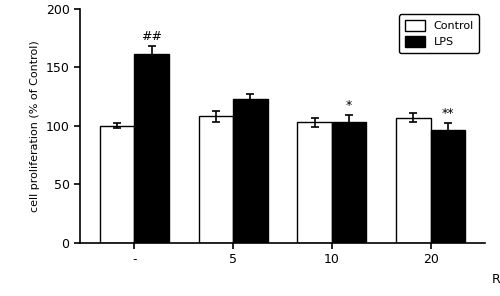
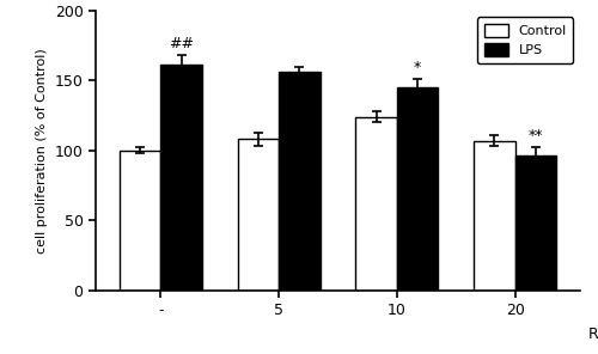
LPS/5: 123 -> 156
Control/10: 103 -> 124
LPS/10: 103 -> 145
